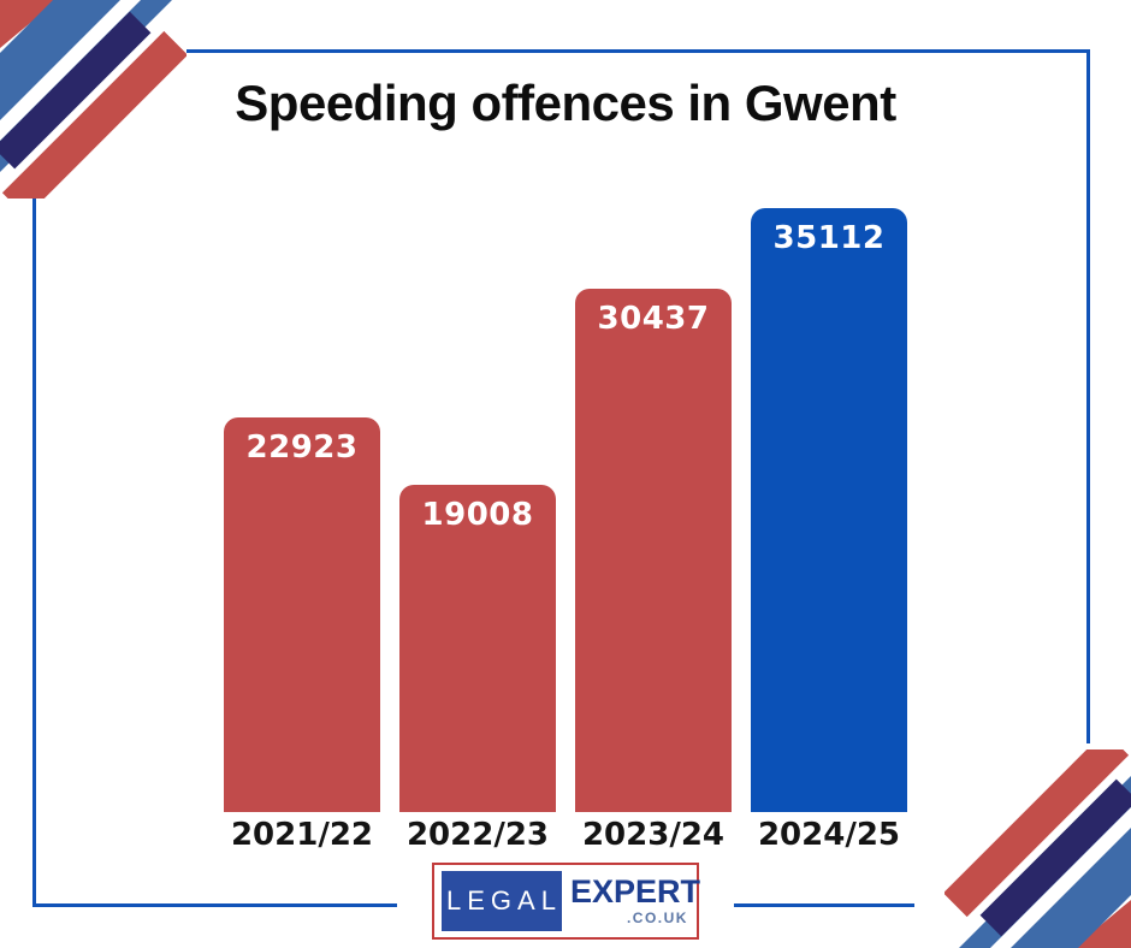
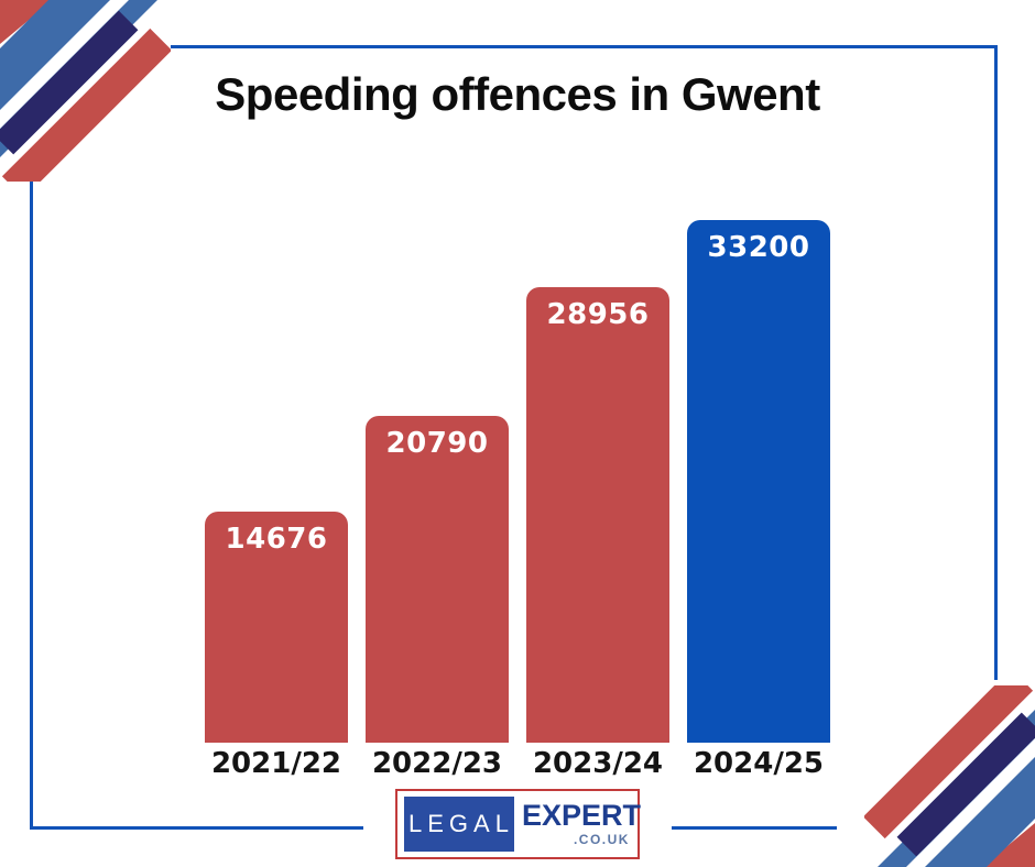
2021/22: 22923 -> 14676
2022/23: 19008 -> 20790
2023/24: 30437 -> 28956
2024/25: 35112 -> 33200
